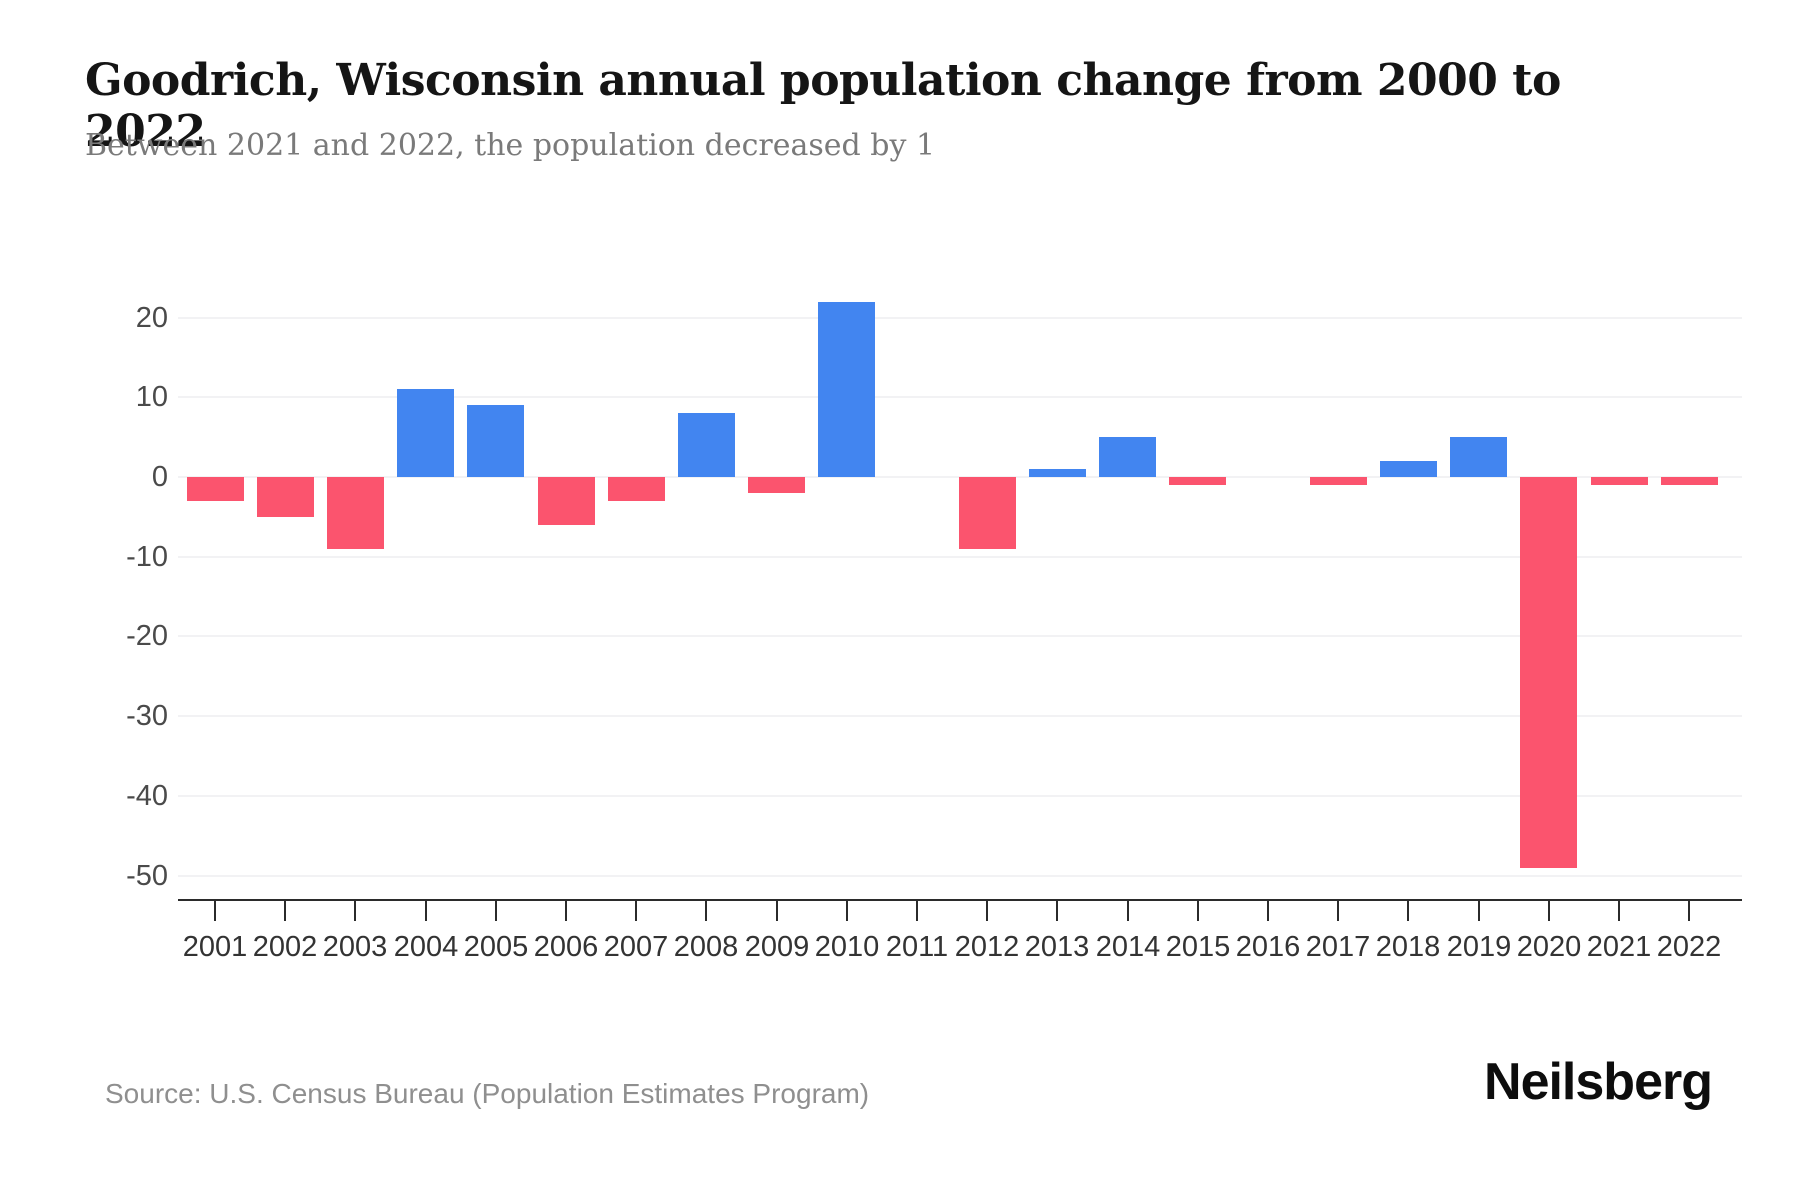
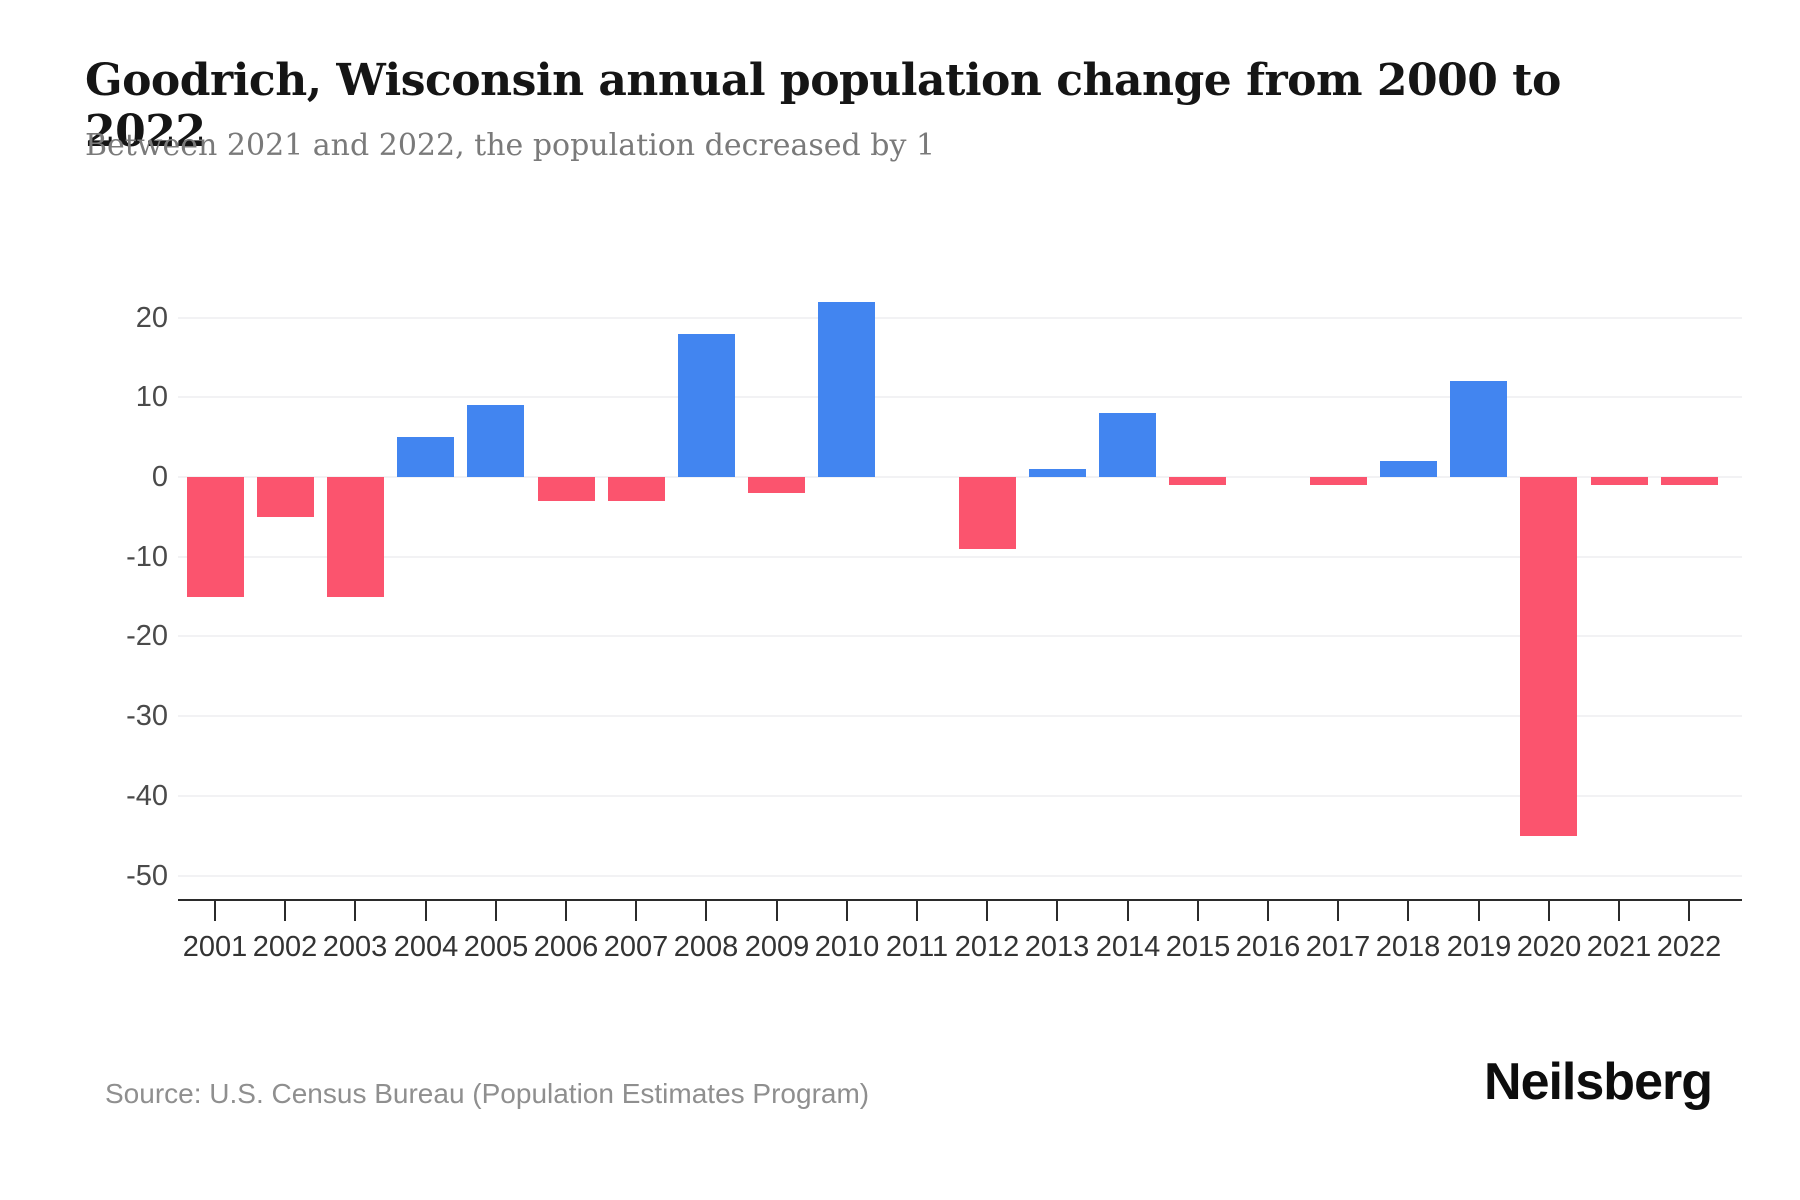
2001: -3 -> -15
2003: -9 -> -15
2004: 11 -> 5
2006: -6 -> -3
2008: 8 -> 18
2014: 5 -> 8
2019: 5 -> 12
2020: -49 -> -45
